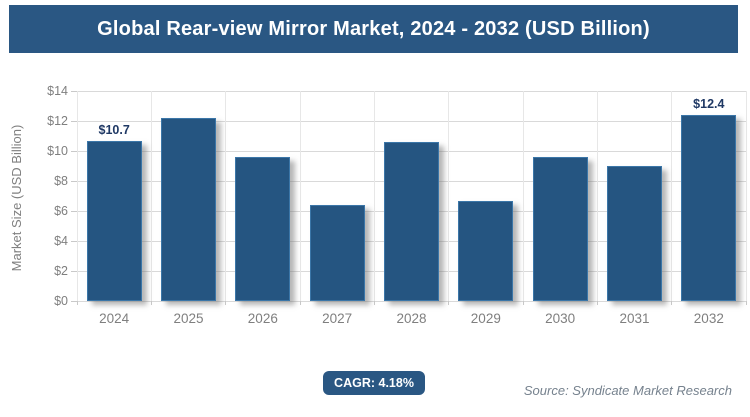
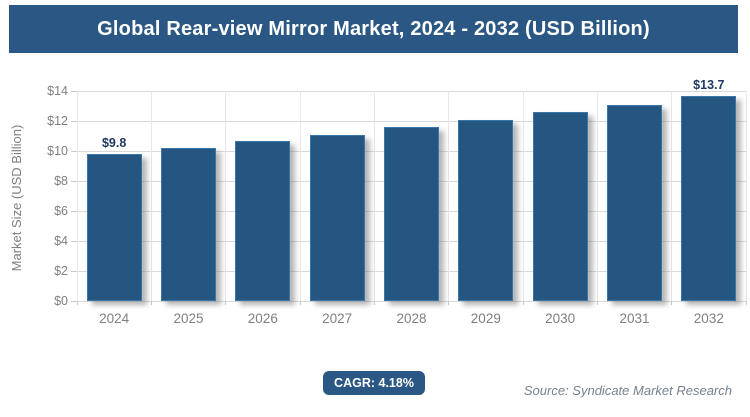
2024: $10.7 -> $9.8
2025: $12.2 -> $10.2
2026: $9.6 -> $10.7
2027: $6.4 -> $11.1
2028: $10.6 -> $11.6
2029: $6.7 -> $12.1
2030: $9.6 -> $12.6
2031: $9.0 -> $13.1
2032: $12.4 -> $13.7
